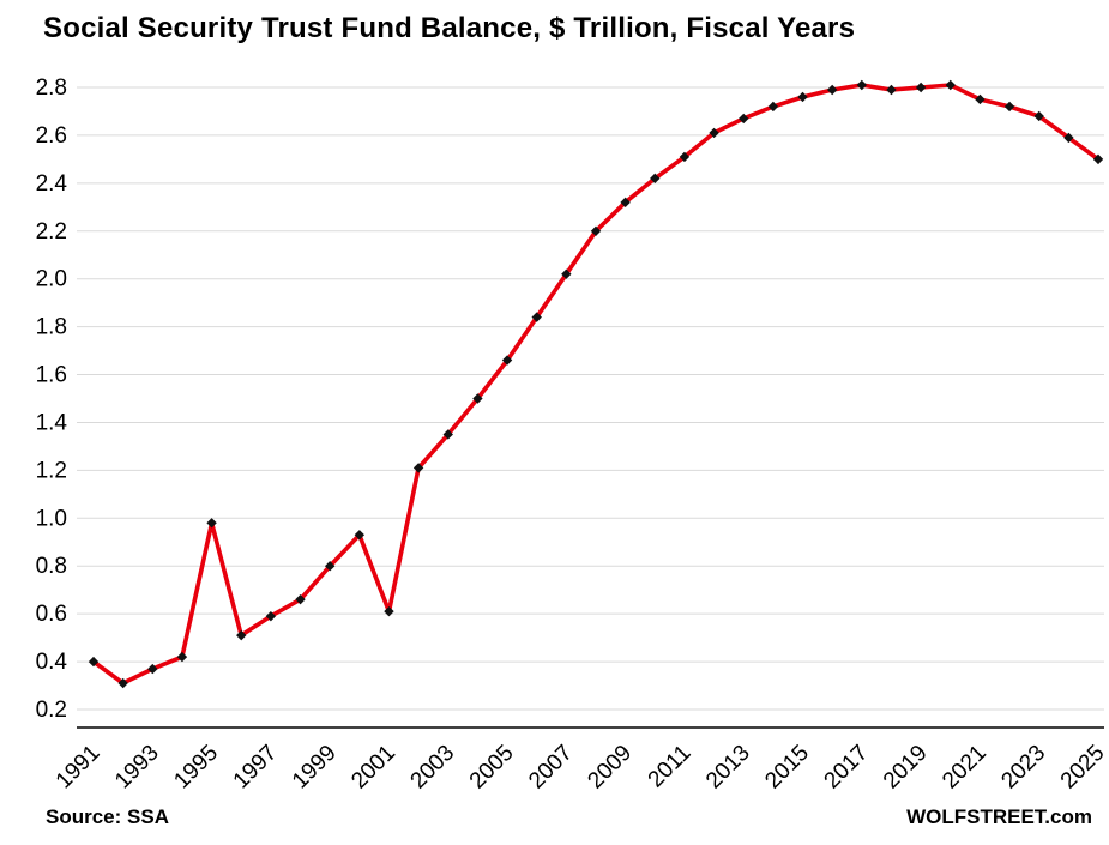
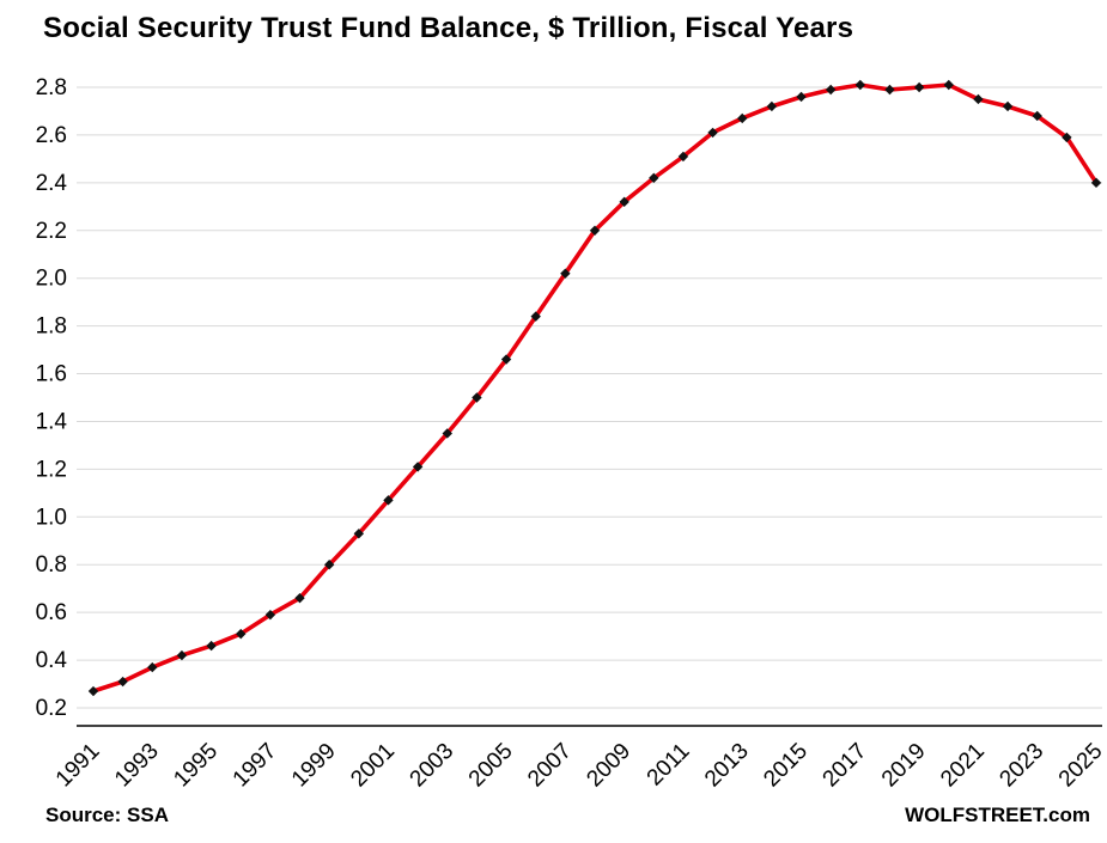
1991: 0.40 -> 0.27
1995: 0.98 -> 0.46
2001: 0.61 -> 1.07
2025: 2.50 -> 2.40
